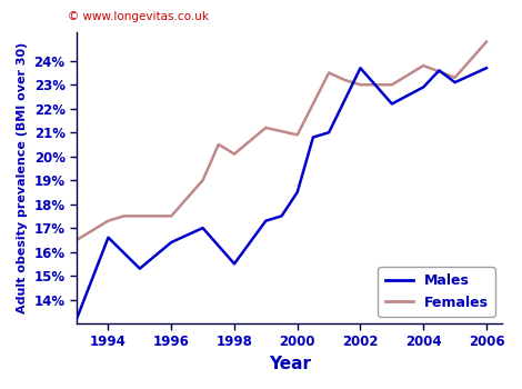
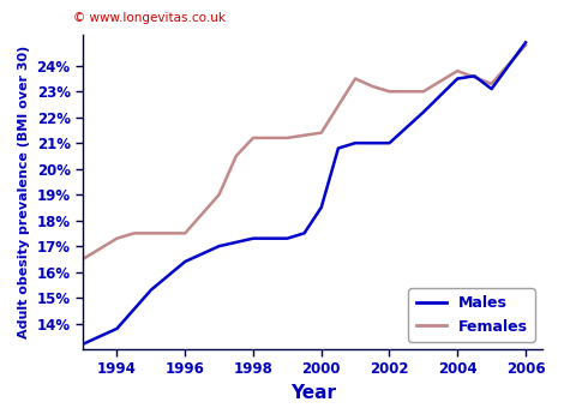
Males/1994: 16.6% -> 13.8%
Males/1998: 15.5% -> 17.3%
Females/1998: 20.1% -> 21.2%
Females/2000: 20.9% -> 21.4%
Males/2002: 23.7% -> 21.0%
Males/2004: 22.9% -> 23.5%
Males/2006: 23.7% -> 24.9%
